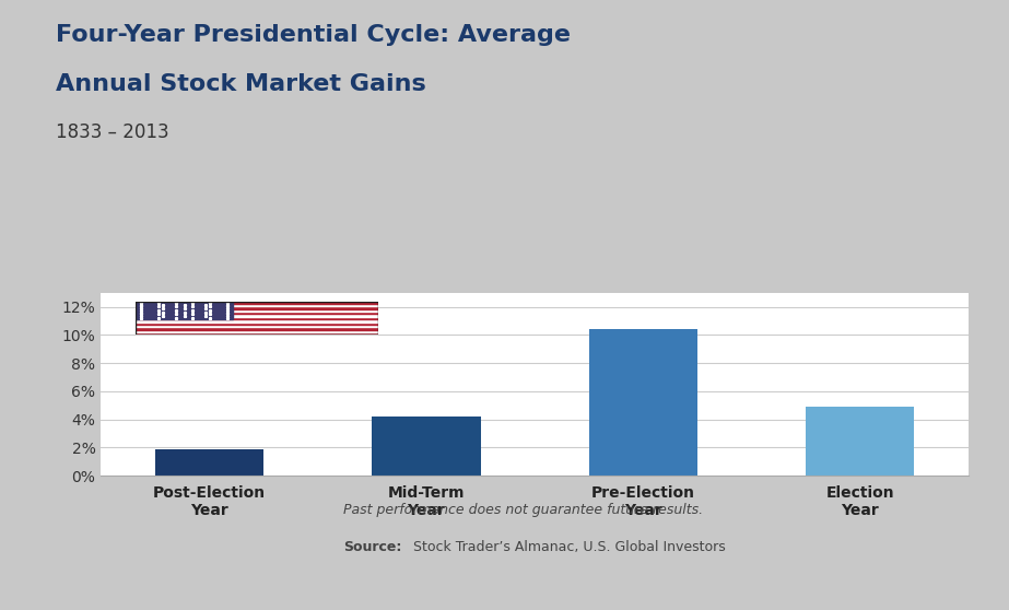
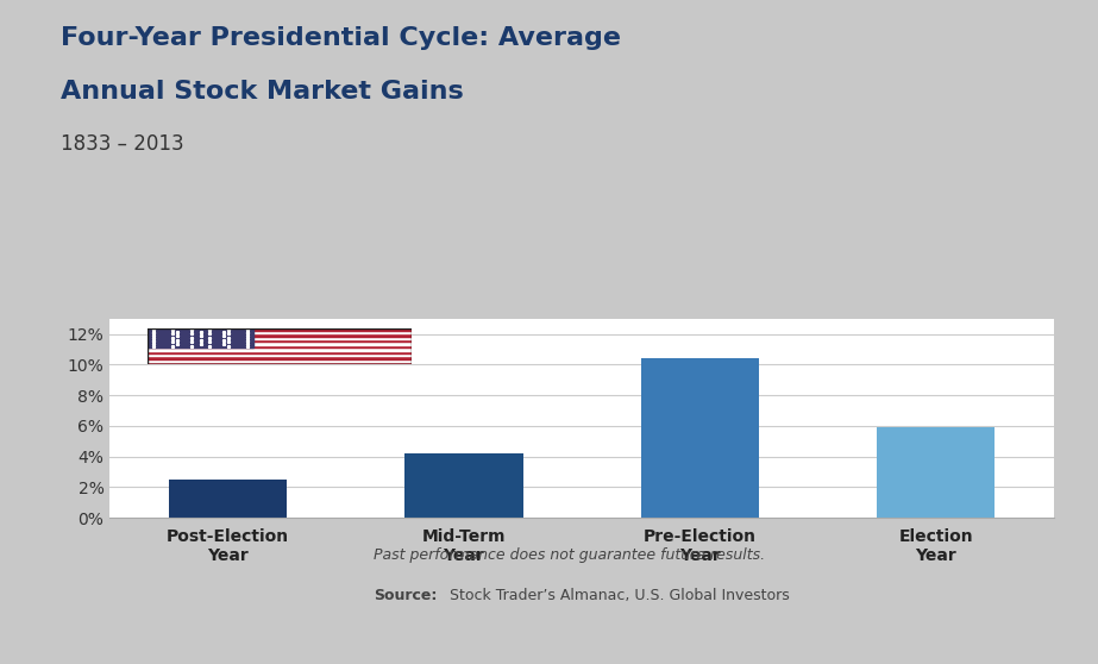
Post-Election Year: 1.9% -> 2.5%
Election Year: 4.9% -> 5.9%
